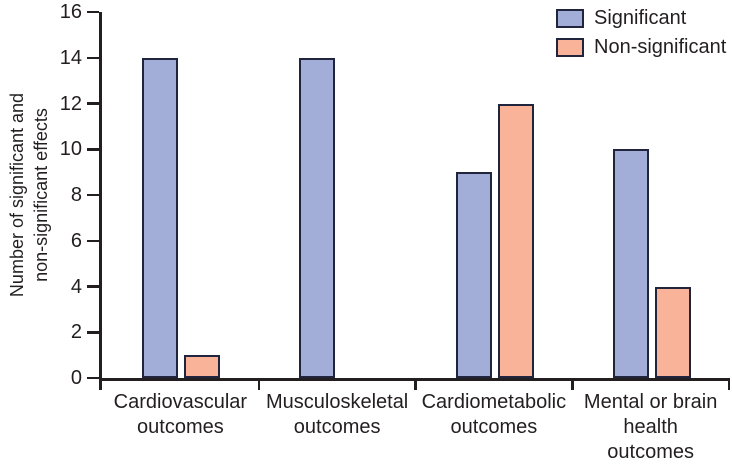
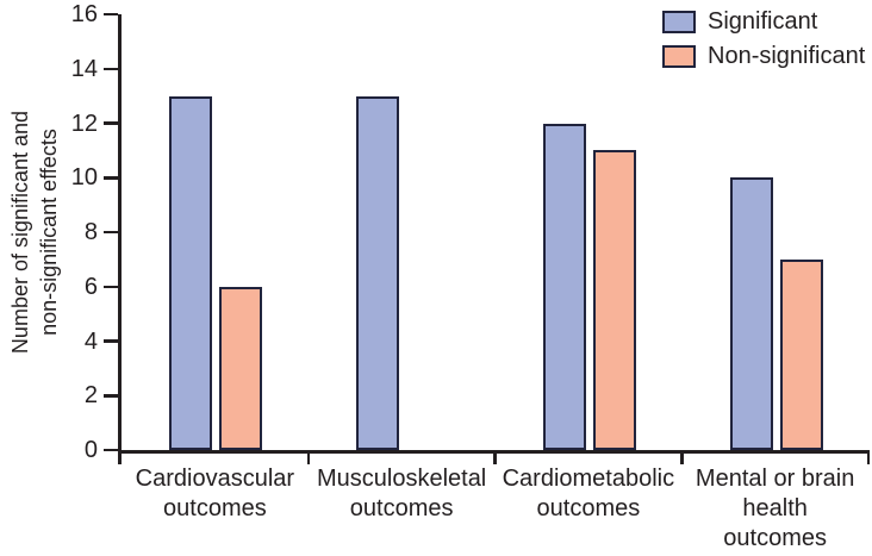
Significant/Cardiovascular outcomes: 14 -> 13
Non-significant/Cardiovascular outcomes: 1 -> 6
Significant/Musculoskeletal outcomes: 14 -> 13
Significant/Cardiometabolic outcomes: 9 -> 12
Non-significant/Cardiometabolic outcomes: 12 -> 11
Non-significant/Mental or brain health outcomes: 4 -> 7
